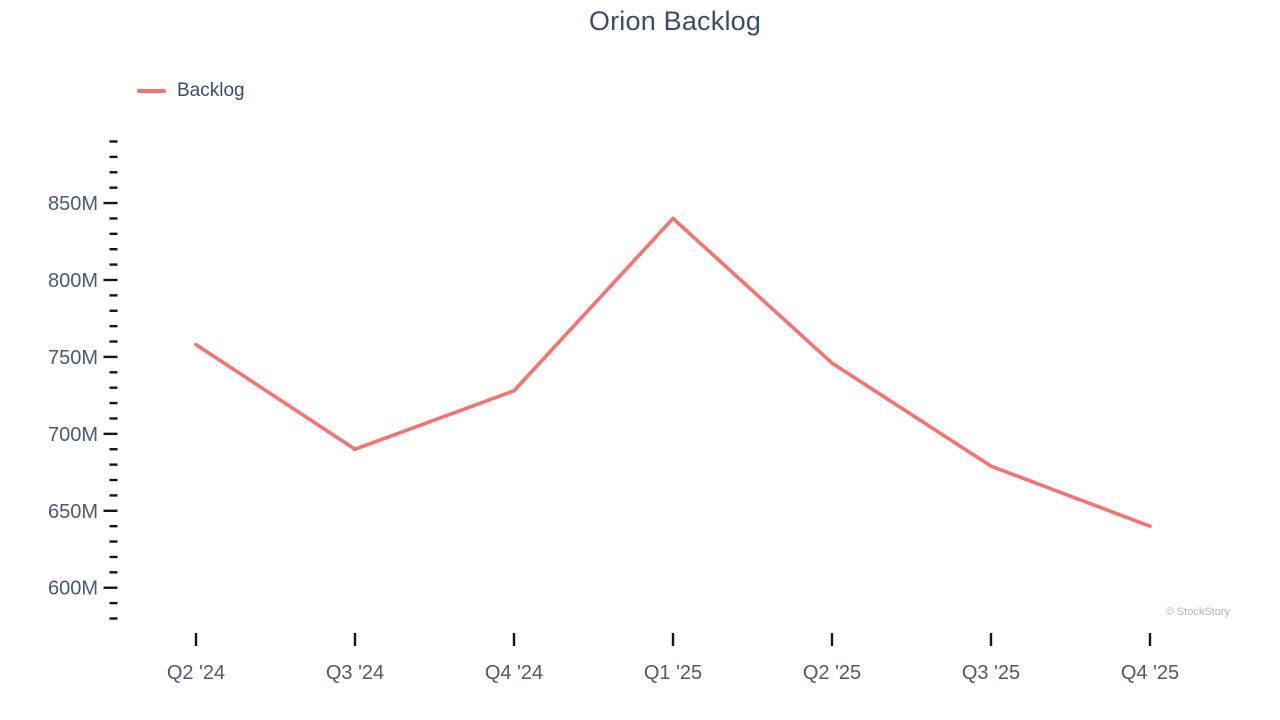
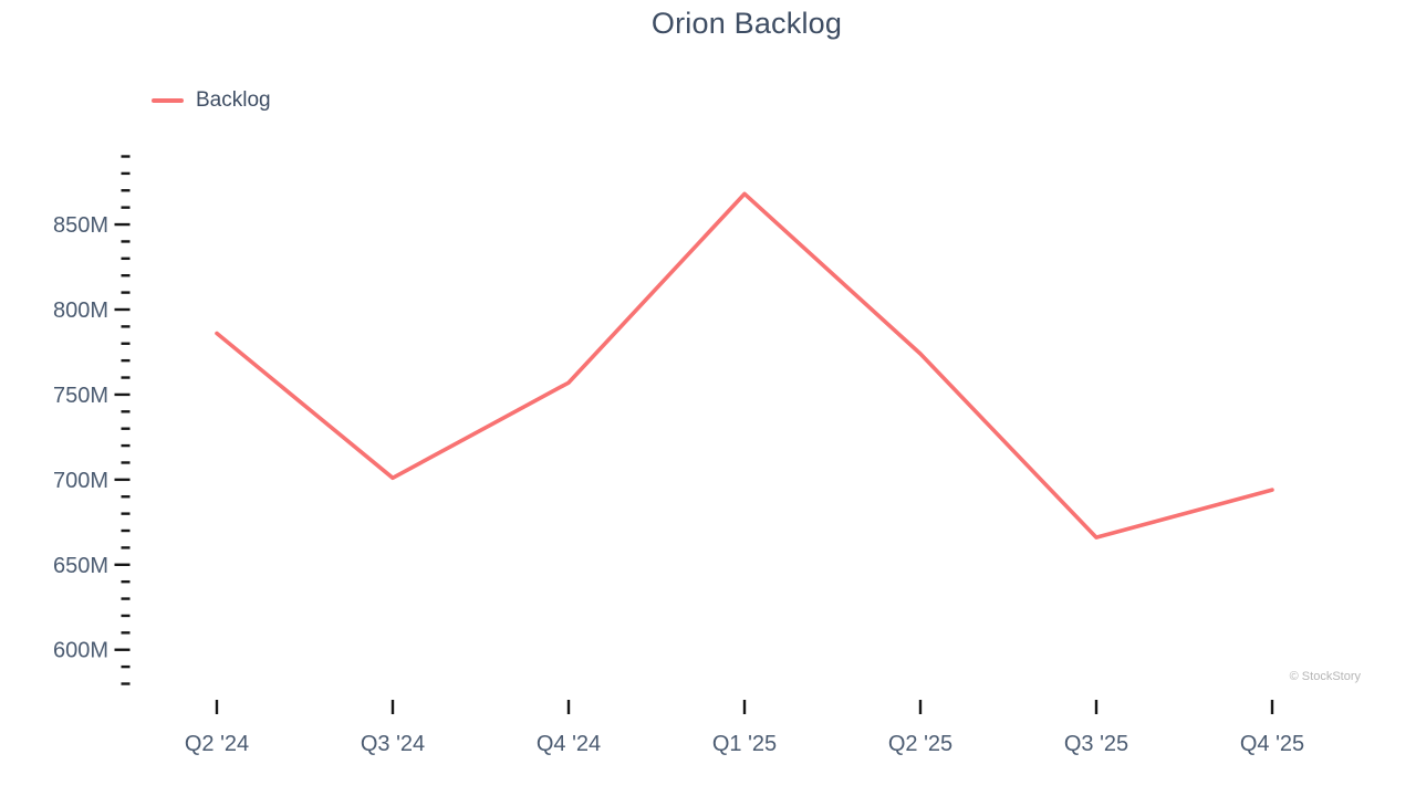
Q2 '24: 758M -> 786M
Q3 '24: 690M -> 701M
Q4 '24: 728M -> 757M
Q1 '25: 840M -> 868M
Q2 '25: 746M -> 774M
Q3 '25: 679M -> 666M
Q4 '25: 640M -> 694M
